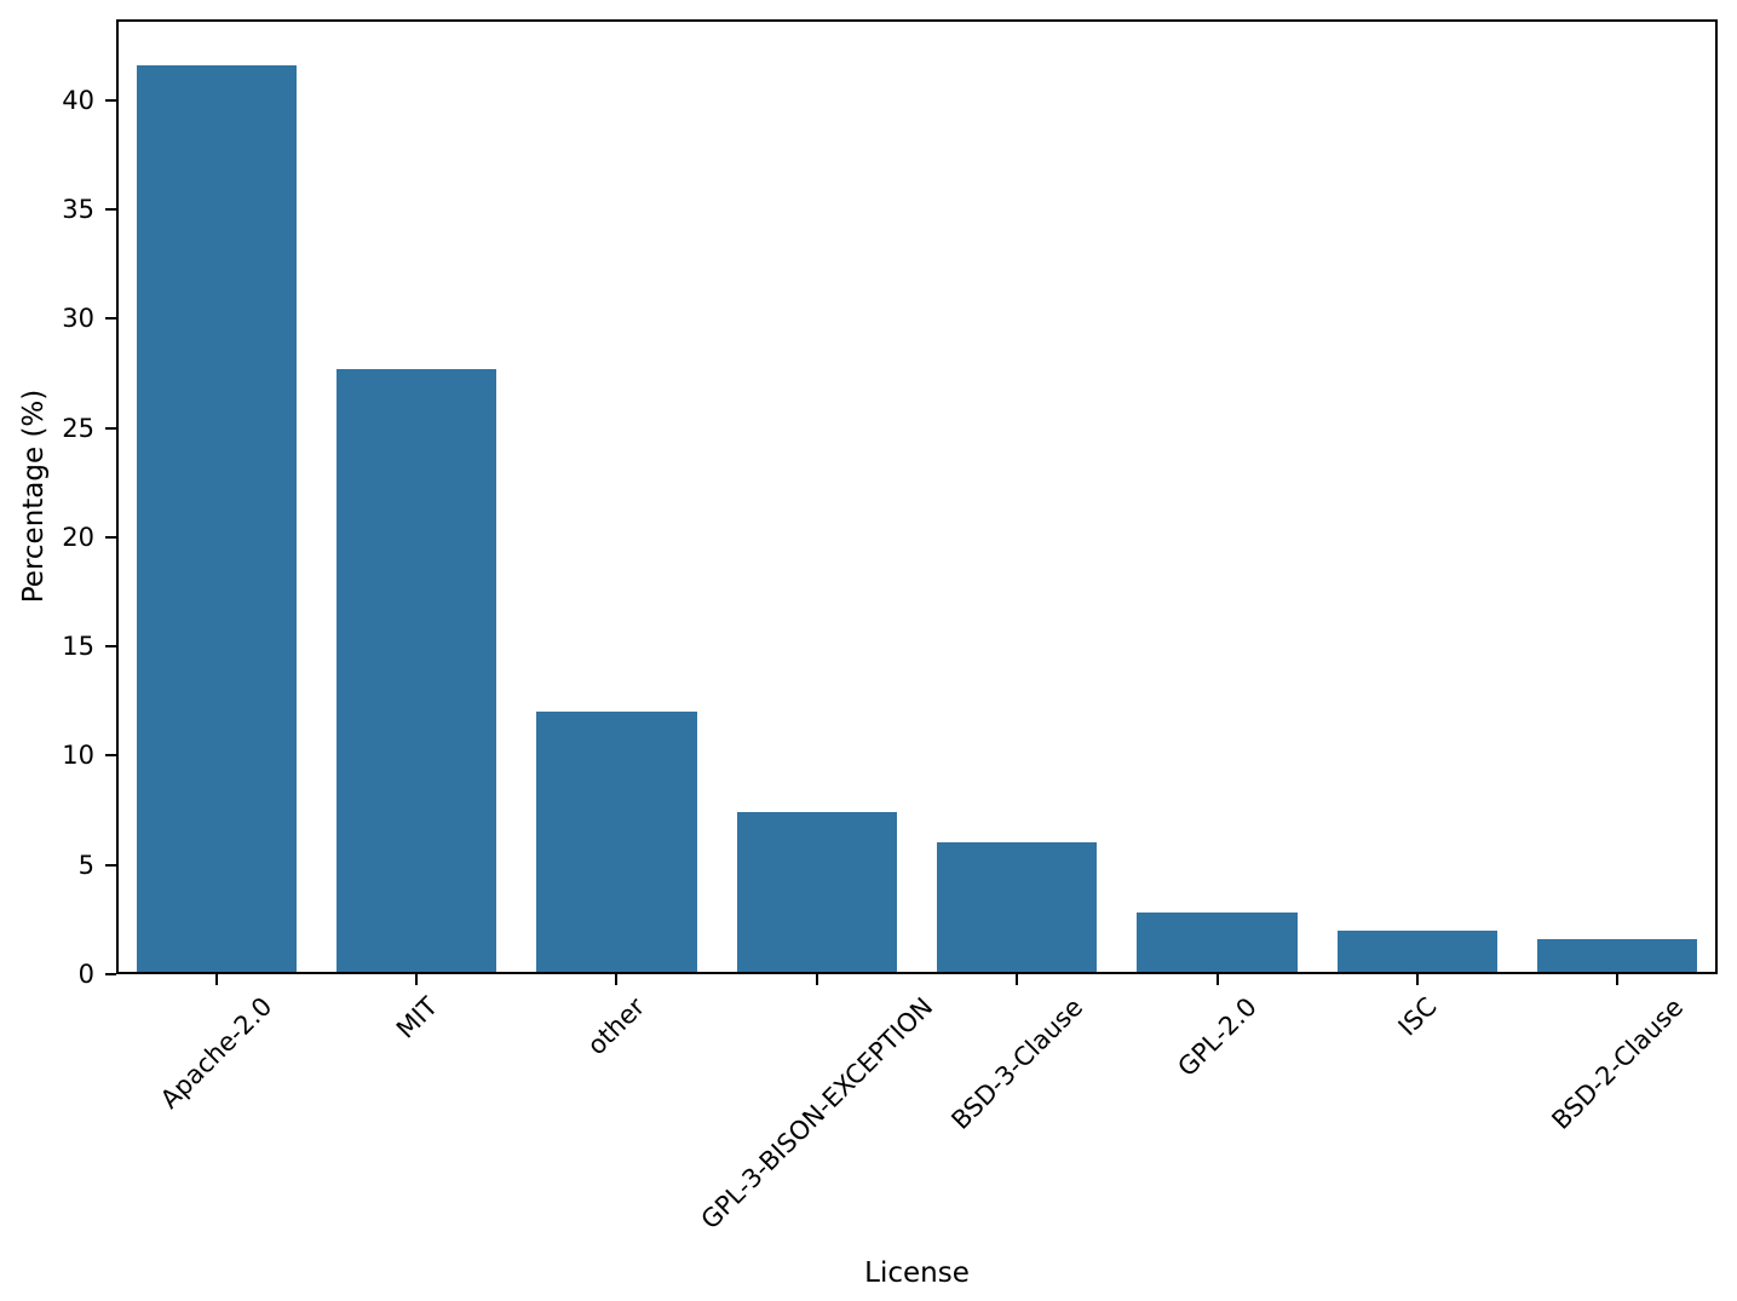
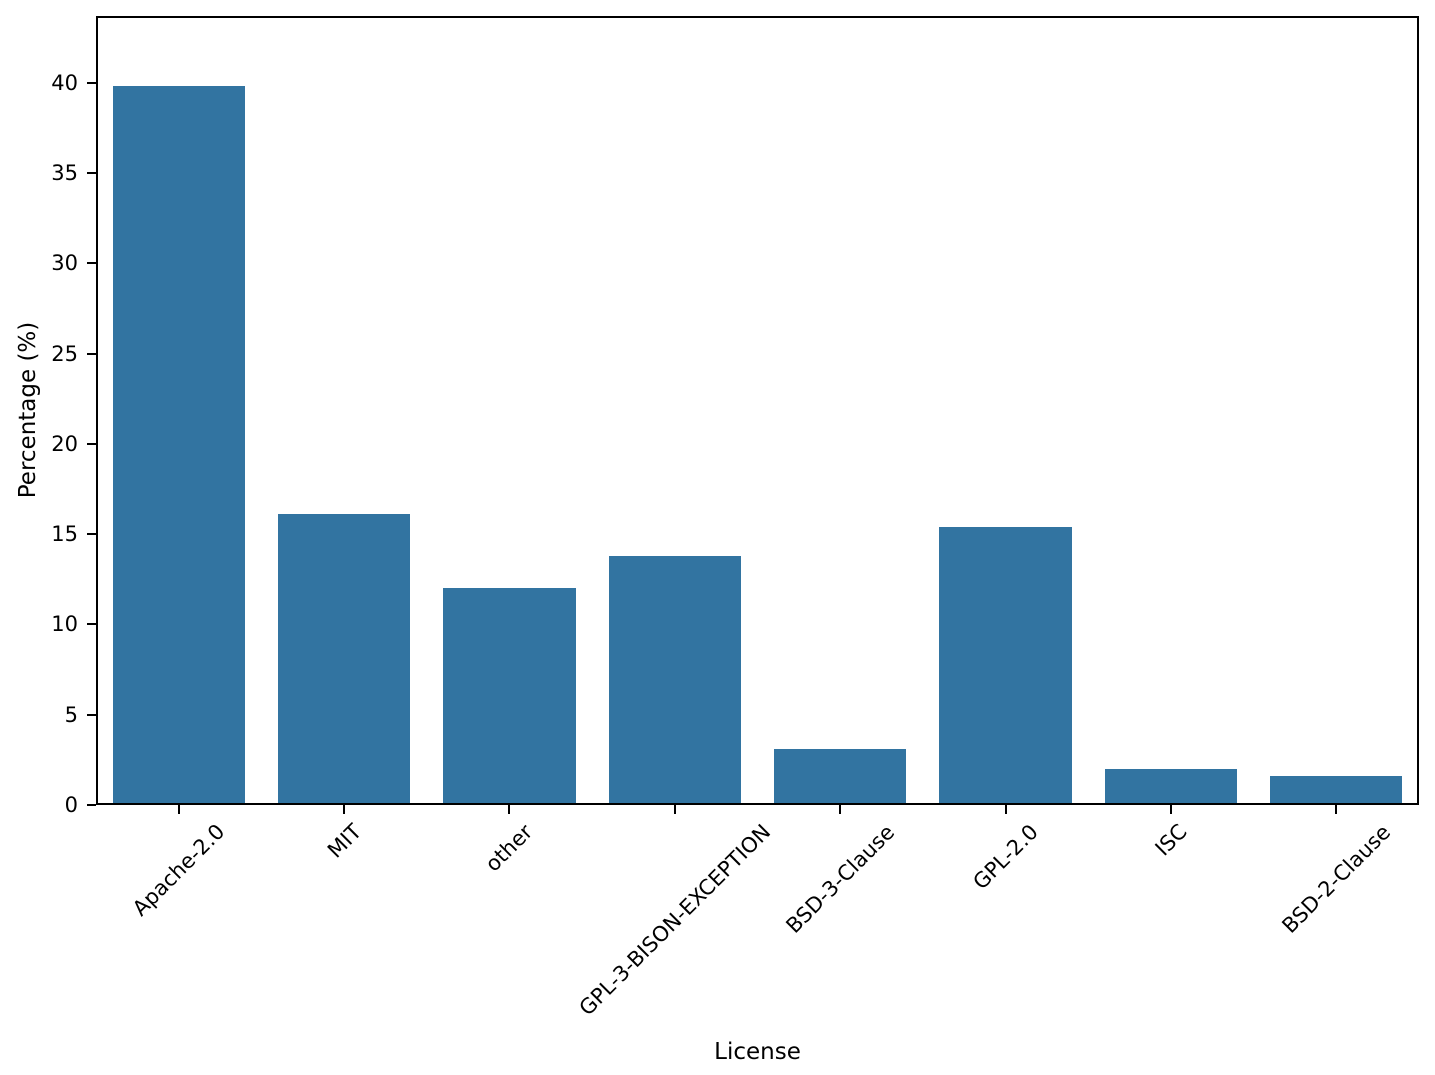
Apache-2.0: 41.5 -> 39.7
MIT: 27.6 -> 16.0
GPL-3-BISON-EXCEPTION: 7.3 -> 13.7
BSD-3-Clause: 5.9 -> 3.0
GPL-2.0: 2.7 -> 15.3
